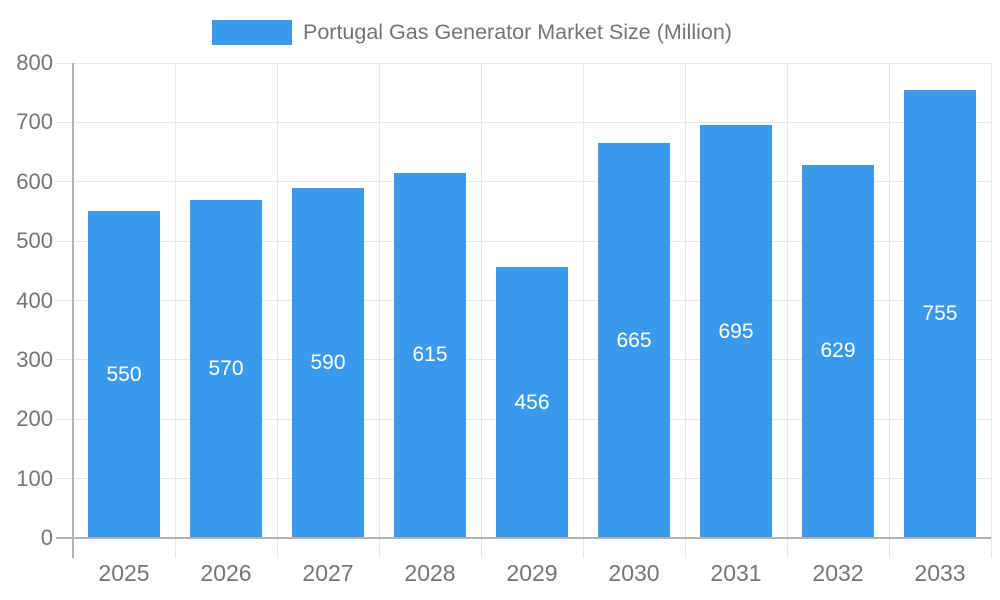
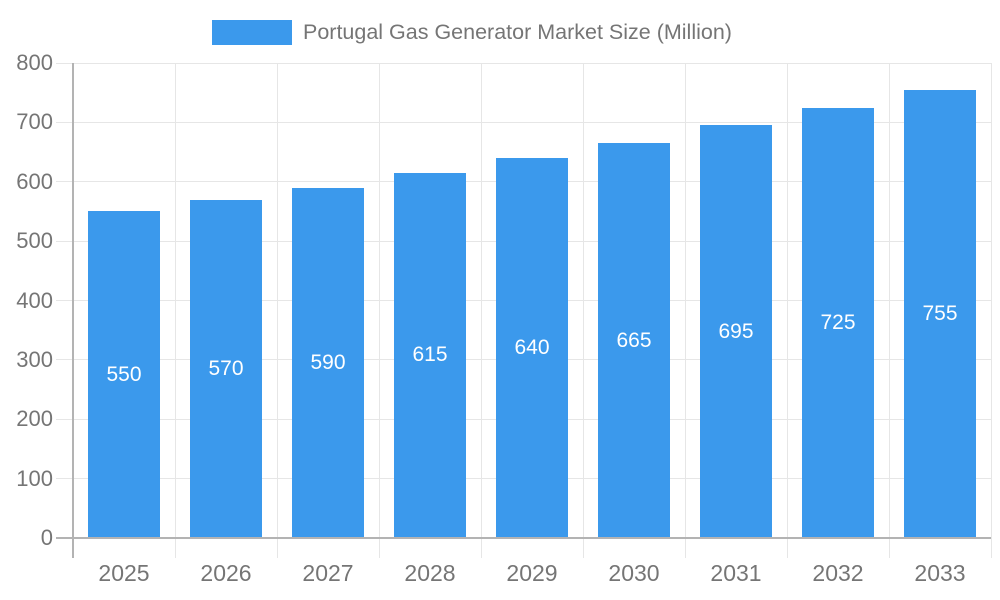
2029: 456 -> 640
2032: 629 -> 725
